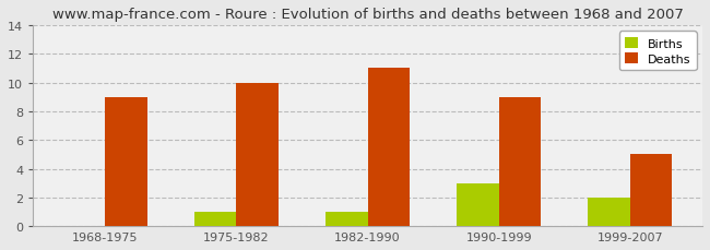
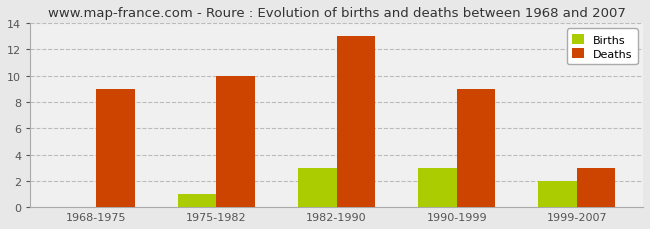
Births/1982-1990: 1 -> 3
Deaths/1982-1990: 11 -> 13
Deaths/1999-2007: 5 -> 3
